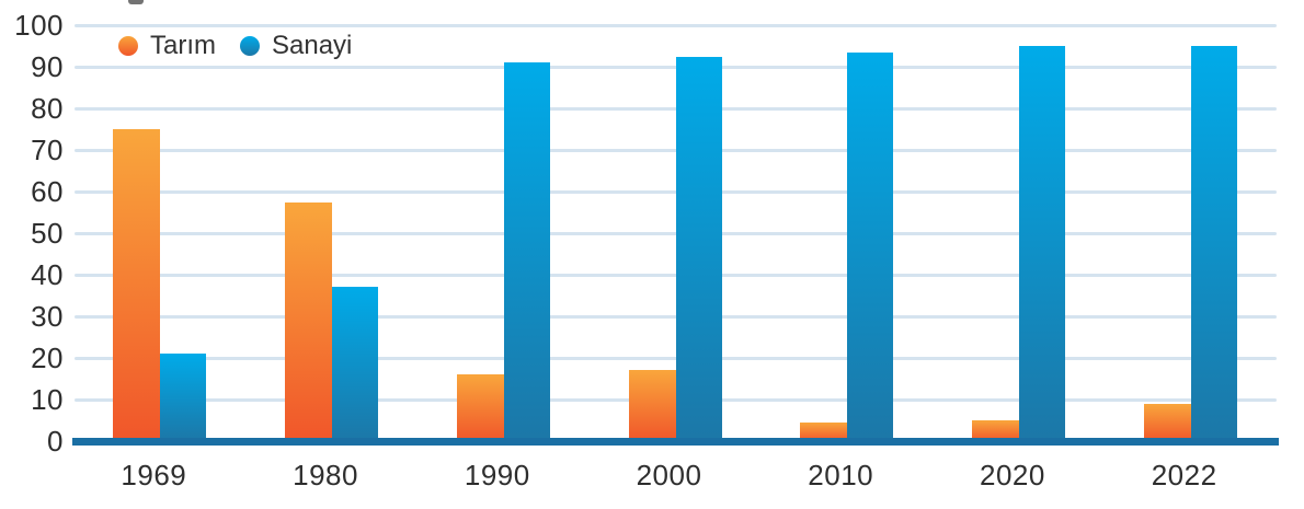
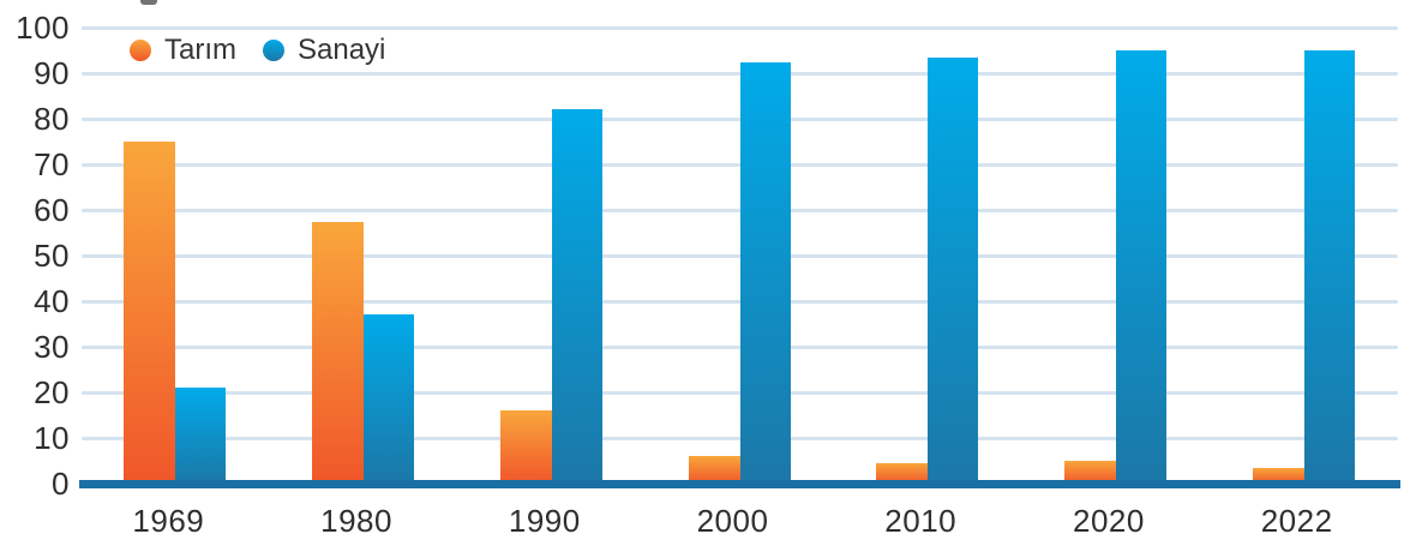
Sanayi/1990: 91 -> 82
Tarım/2000: 17 -> 6
Tarım/2022: 9 -> 4
